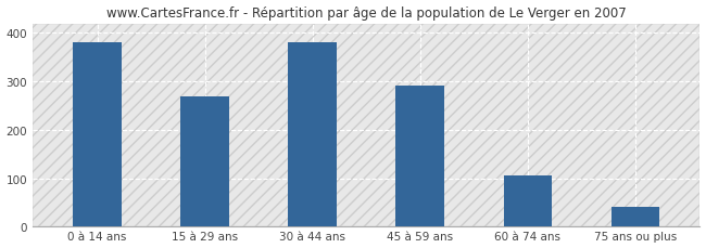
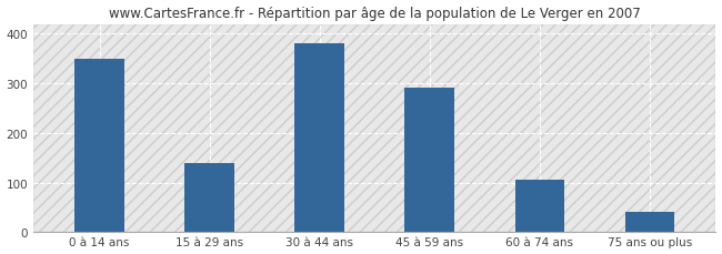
0 à 14 ans: 380 -> 350
15 à 29 ans: 270 -> 140
